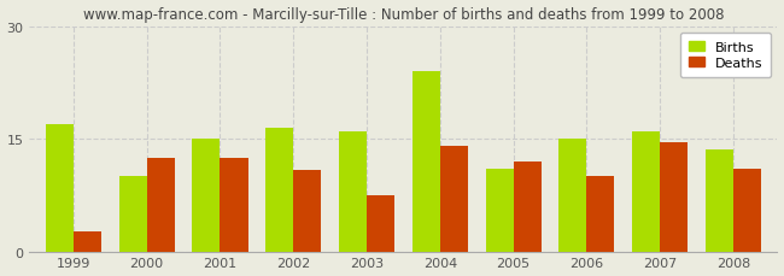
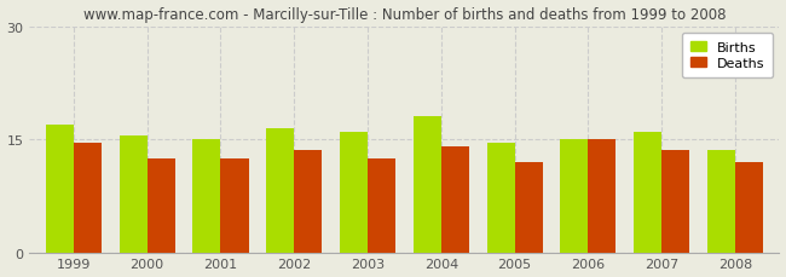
Deaths/1999: 2.6 -> 14.5
Births/2000: 10.0 -> 15.5
Deaths/2002: 10.8 -> 13.5
Deaths/2003: 7.4 -> 12.5
Births/2004: 24.0 -> 18.0
Births/2005: 11.0 -> 14.5
Deaths/2006: 10.0 -> 15.0
Deaths/2007: 14.6 -> 13.5
Deaths/2008: 11.0 -> 12.0
